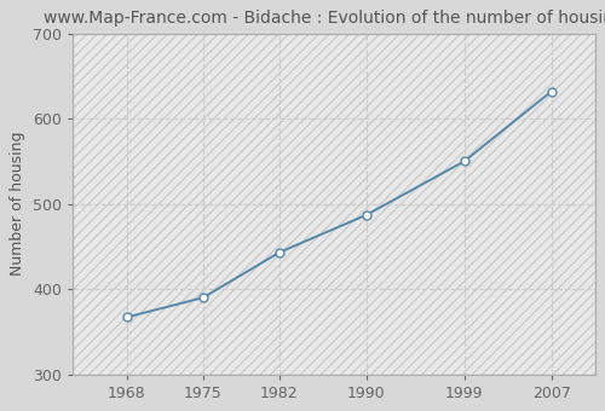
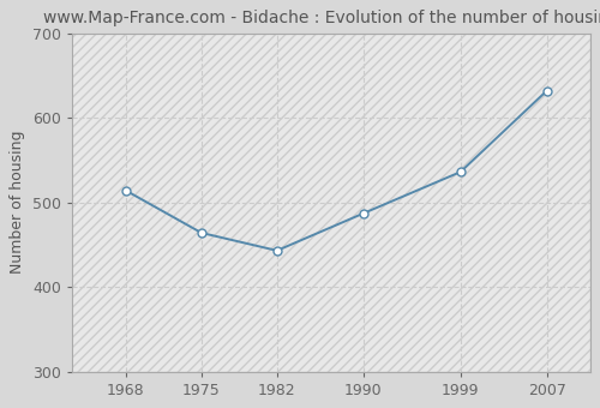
1968: 367 -> 514
1975: 390 -> 464
1999: 550 -> 536
